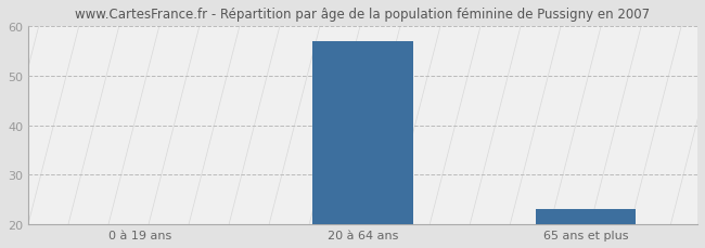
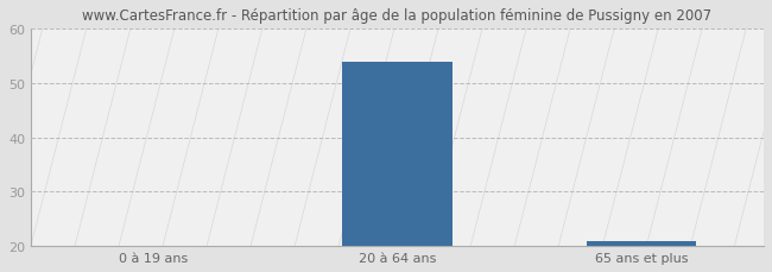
20 à 64 ans: 57 -> 54
65 ans et plus: 23 -> 21
